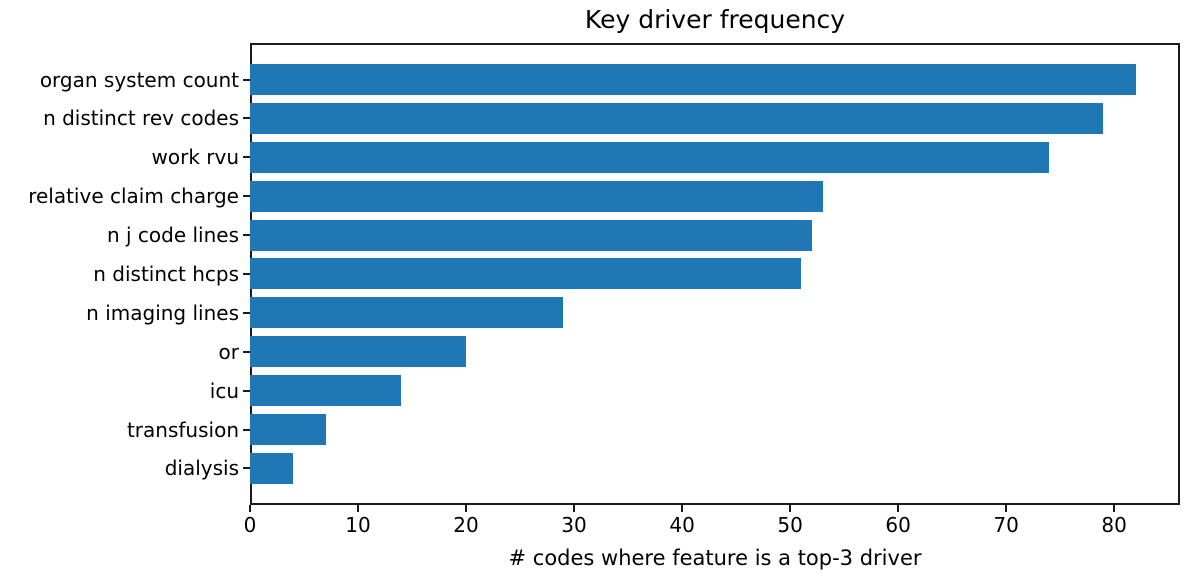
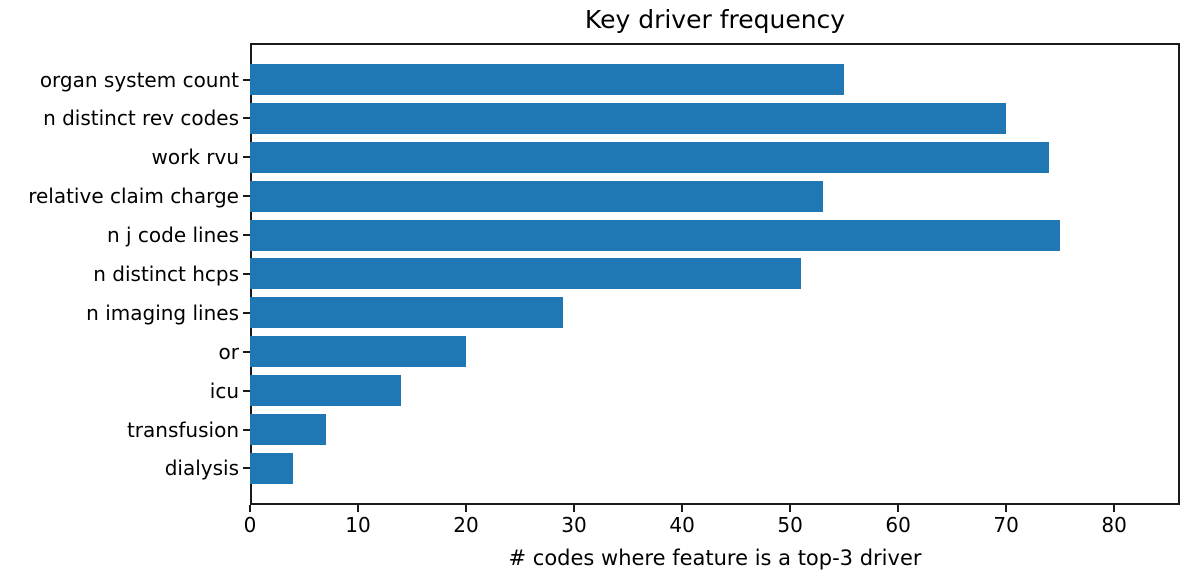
organ system count: 82 -> 55
n distinct rev codes: 79 -> 70
n j code lines: 52 -> 75
